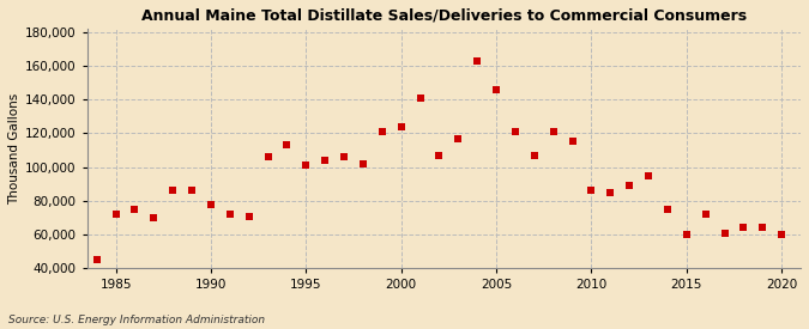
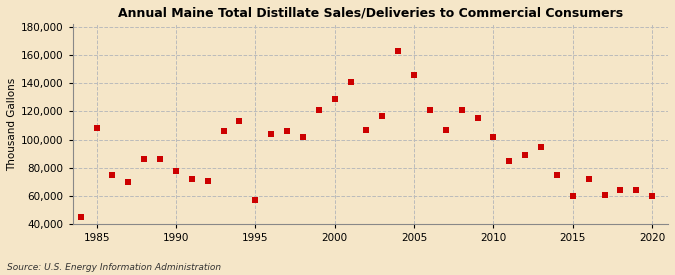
1985: 72,000 -> 108,000
1995: 101,000 -> 57,000
2000: 124,000 -> 129,000
2010: 86,000 -> 102,000
